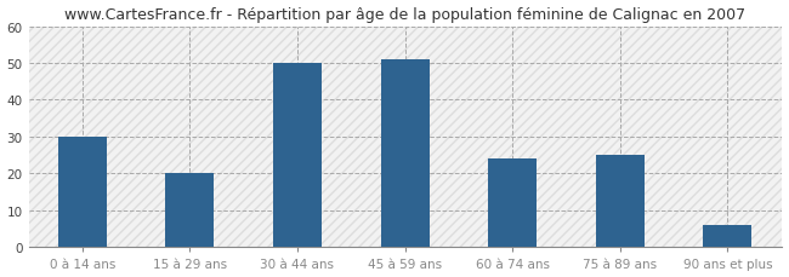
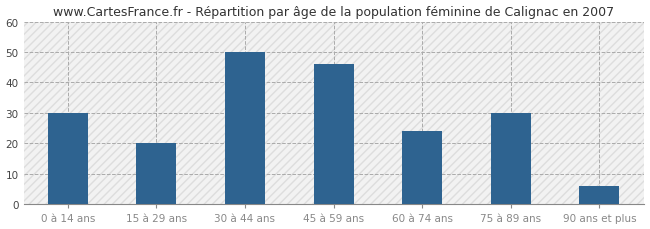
45 à 59 ans: 51 -> 46
75 à 89 ans: 25 -> 30
